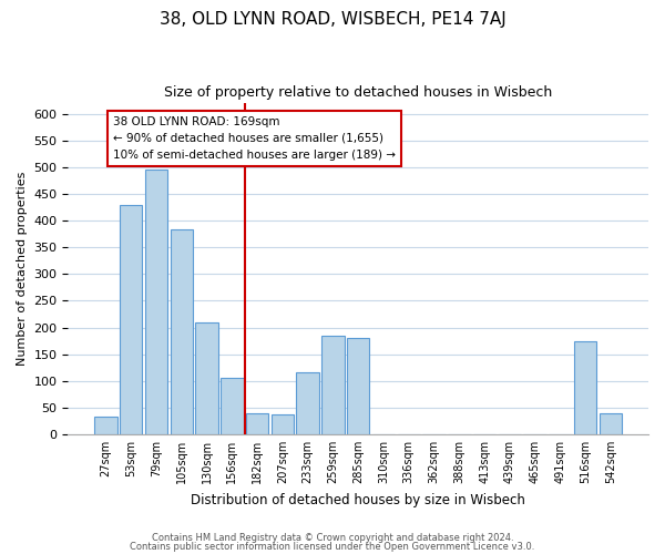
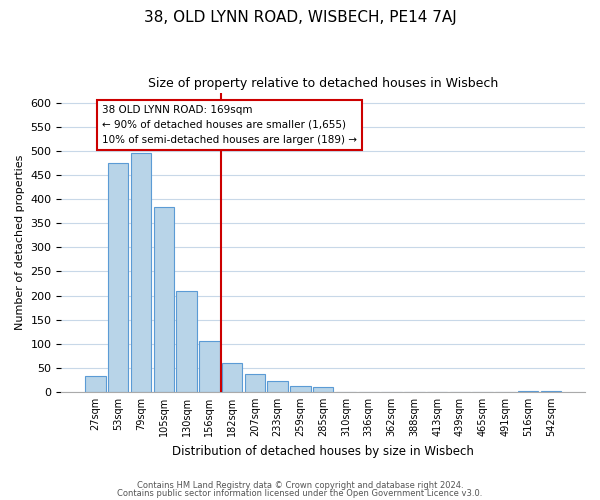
53sqm: 430 -> 475
182sqm: 40 -> 60
233sqm: 115 -> 22
259sqm: 185 -> 13
285sqm: 180 -> 11
516sqm: 175 -> 2
542sqm: 40 -> 2
